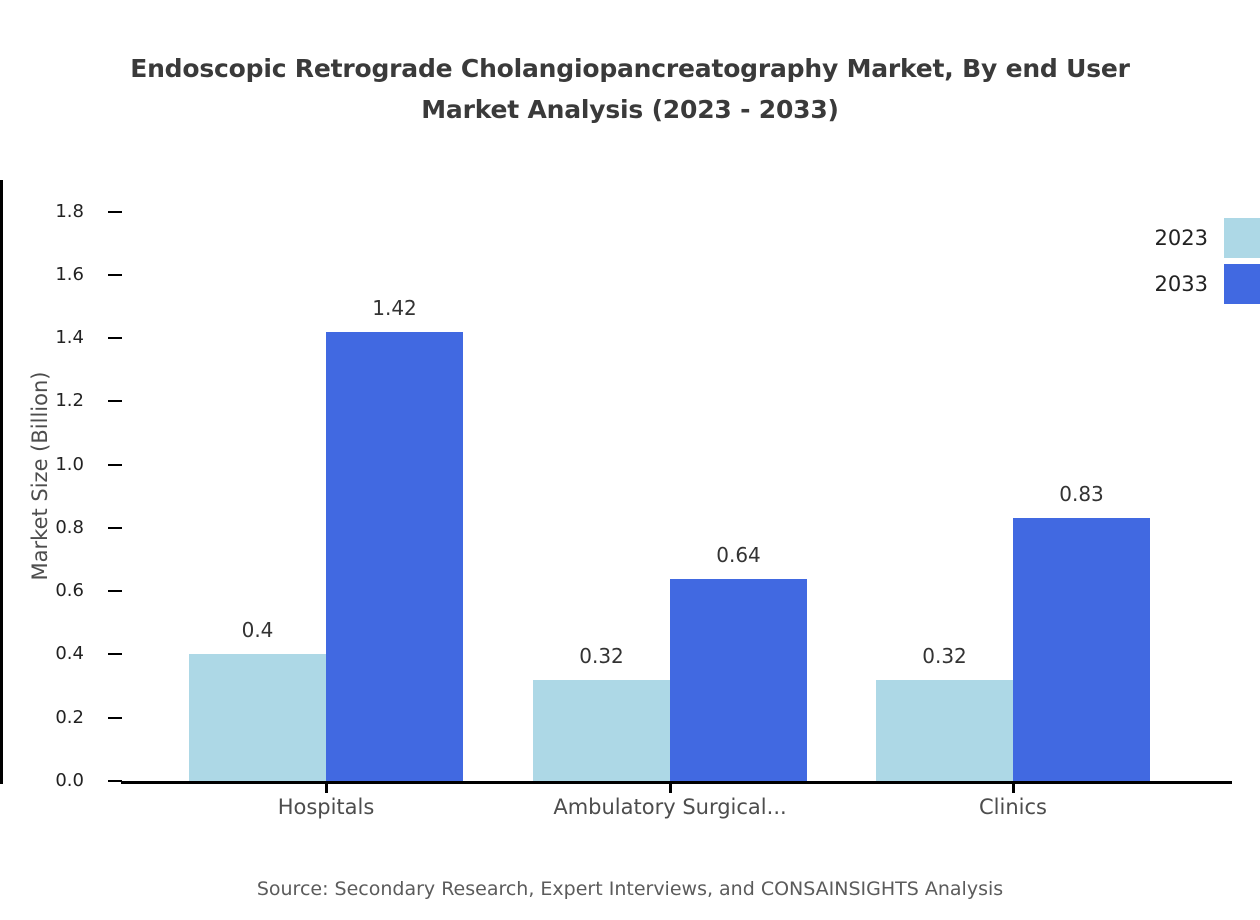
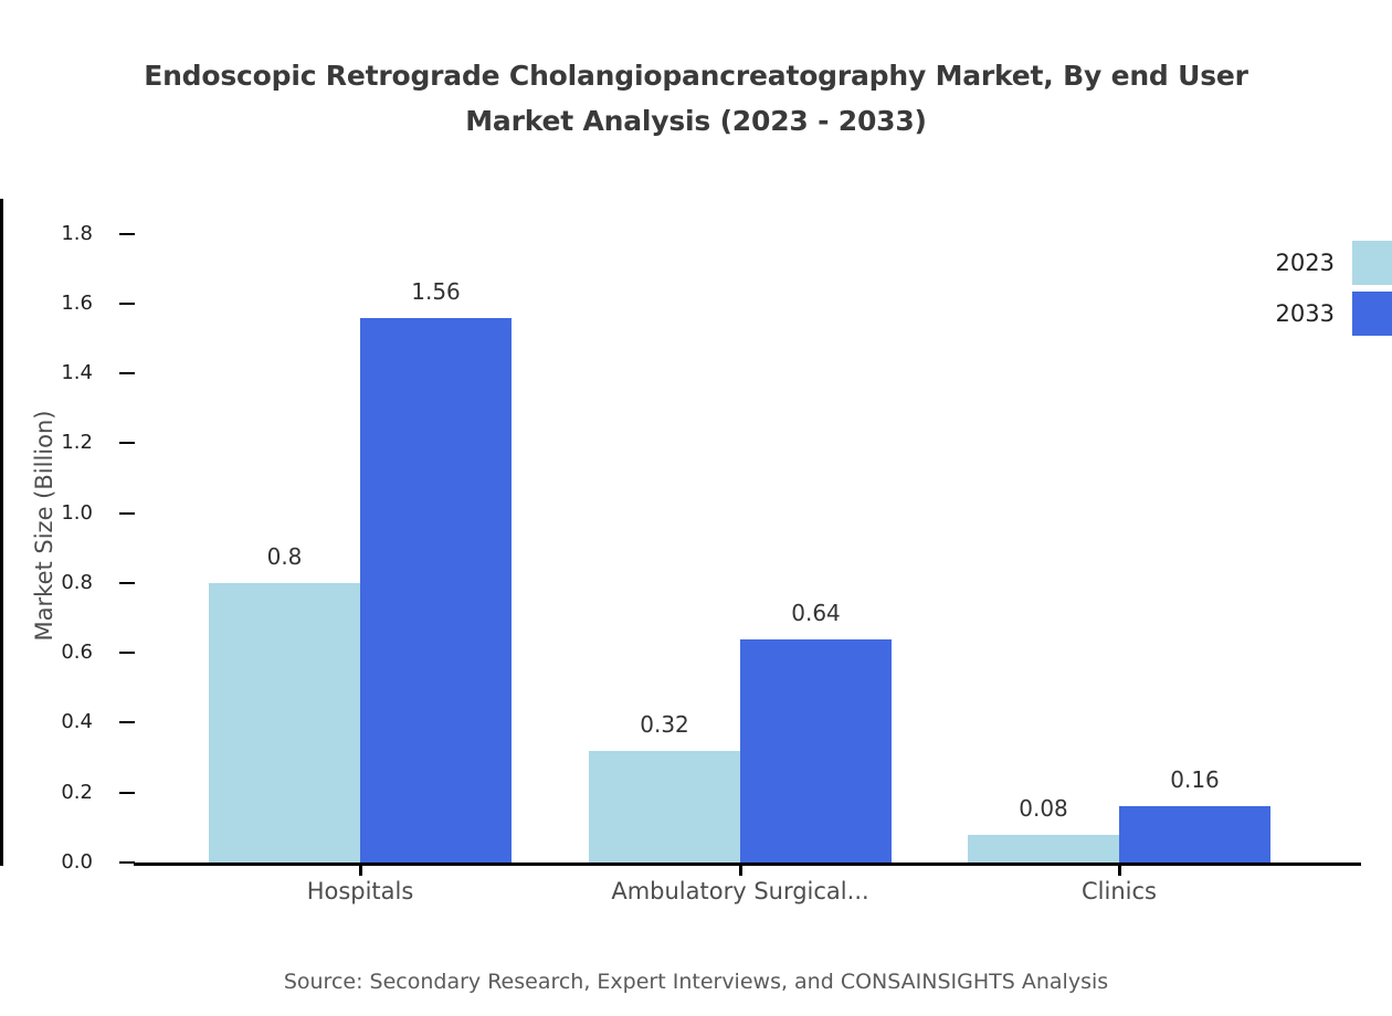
2023/Hospitals: 0.4 -> 0.8
2033/Hospitals: 1.42 -> 1.56
2023/Clinics: 0.32 -> 0.08
2033/Clinics: 0.83 -> 0.16
